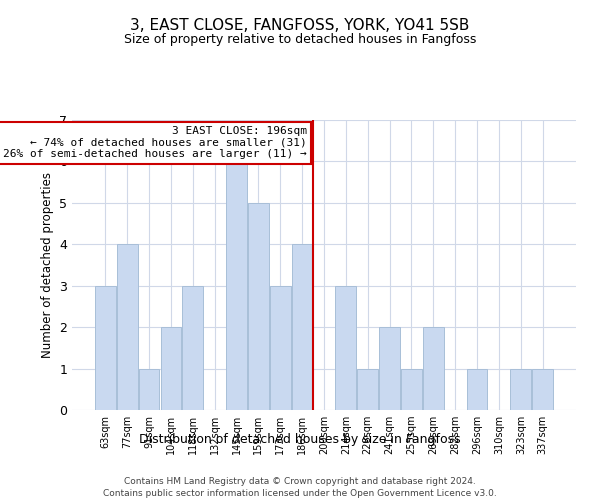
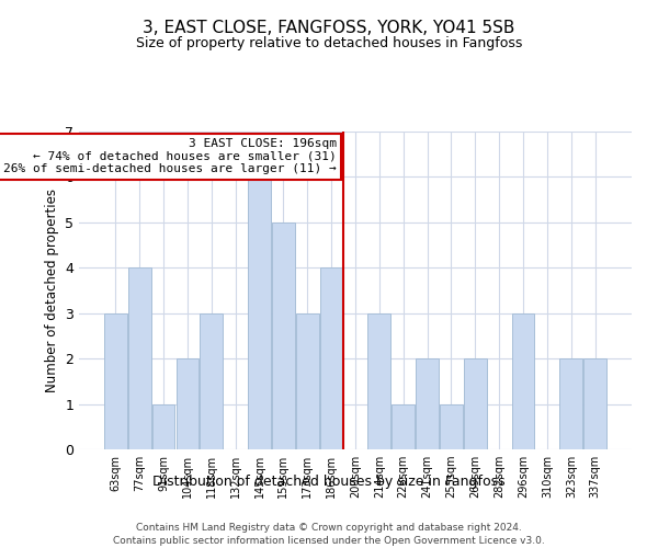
296sqm: 1 -> 3
323sqm: 1 -> 2
337sqm: 1 -> 2
